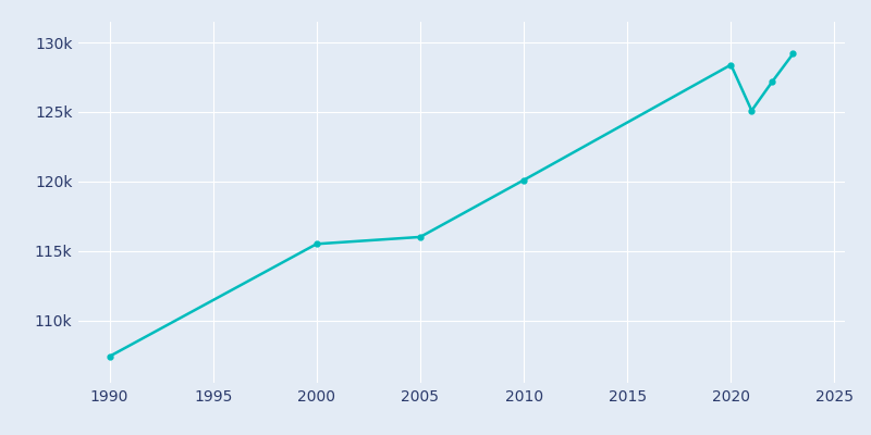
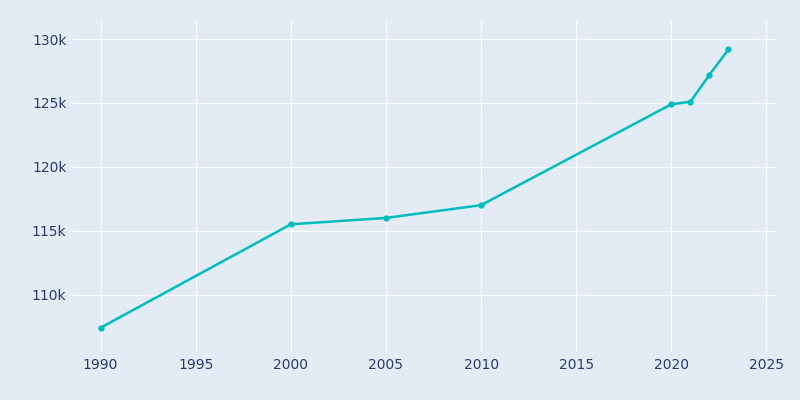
2010: 120.1k -> 117.0k
2020: 128.4k -> 124.9k
